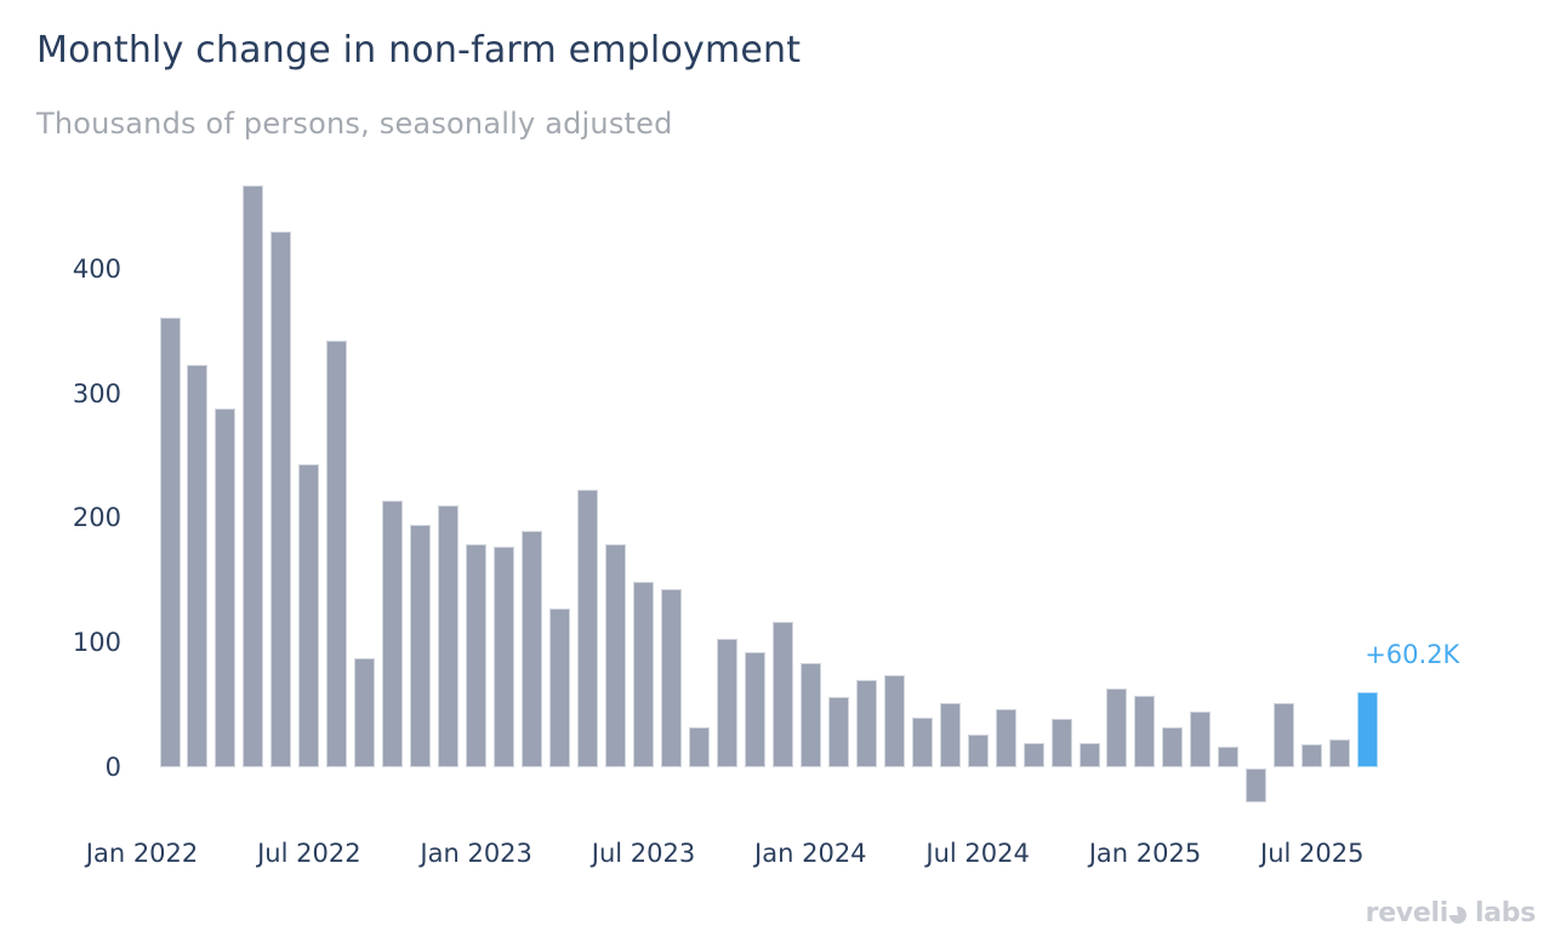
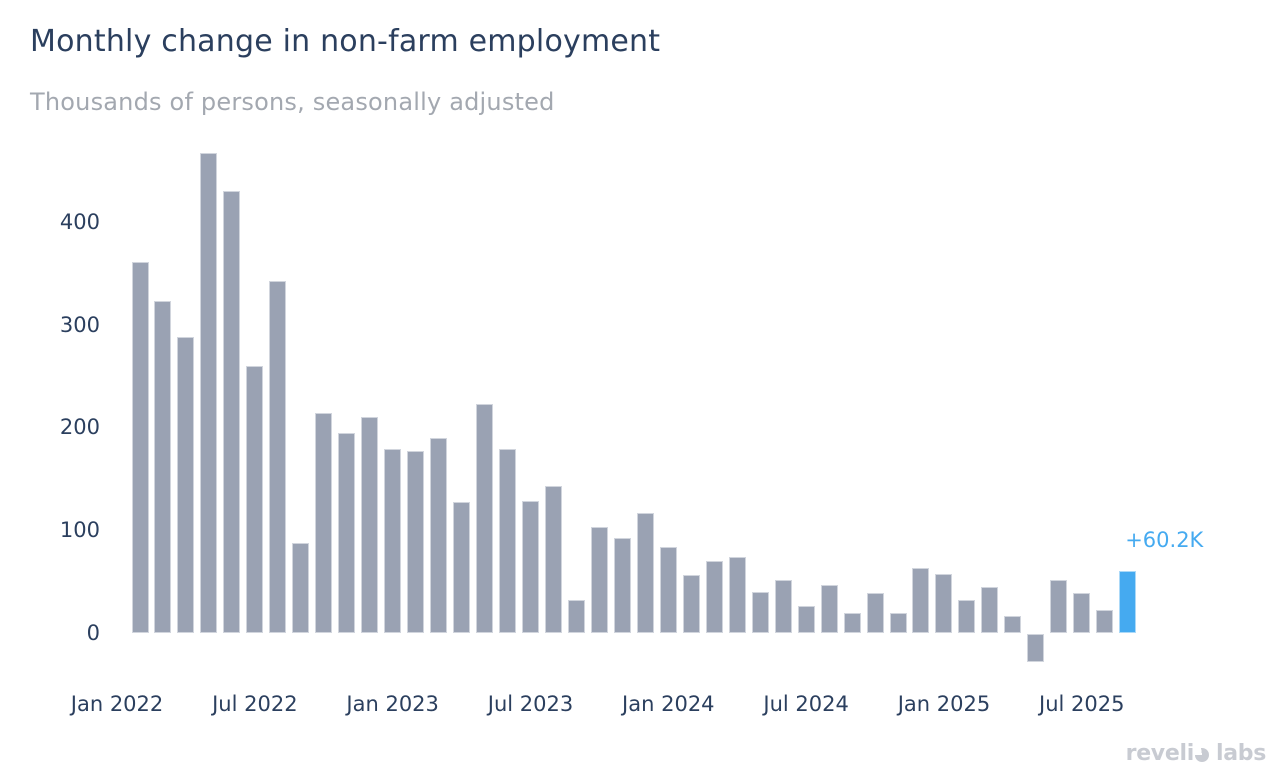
Jul 2022: 243 -> 260
Jul 2023: 149 -> 129
Jul 2025: 19 -> 39
